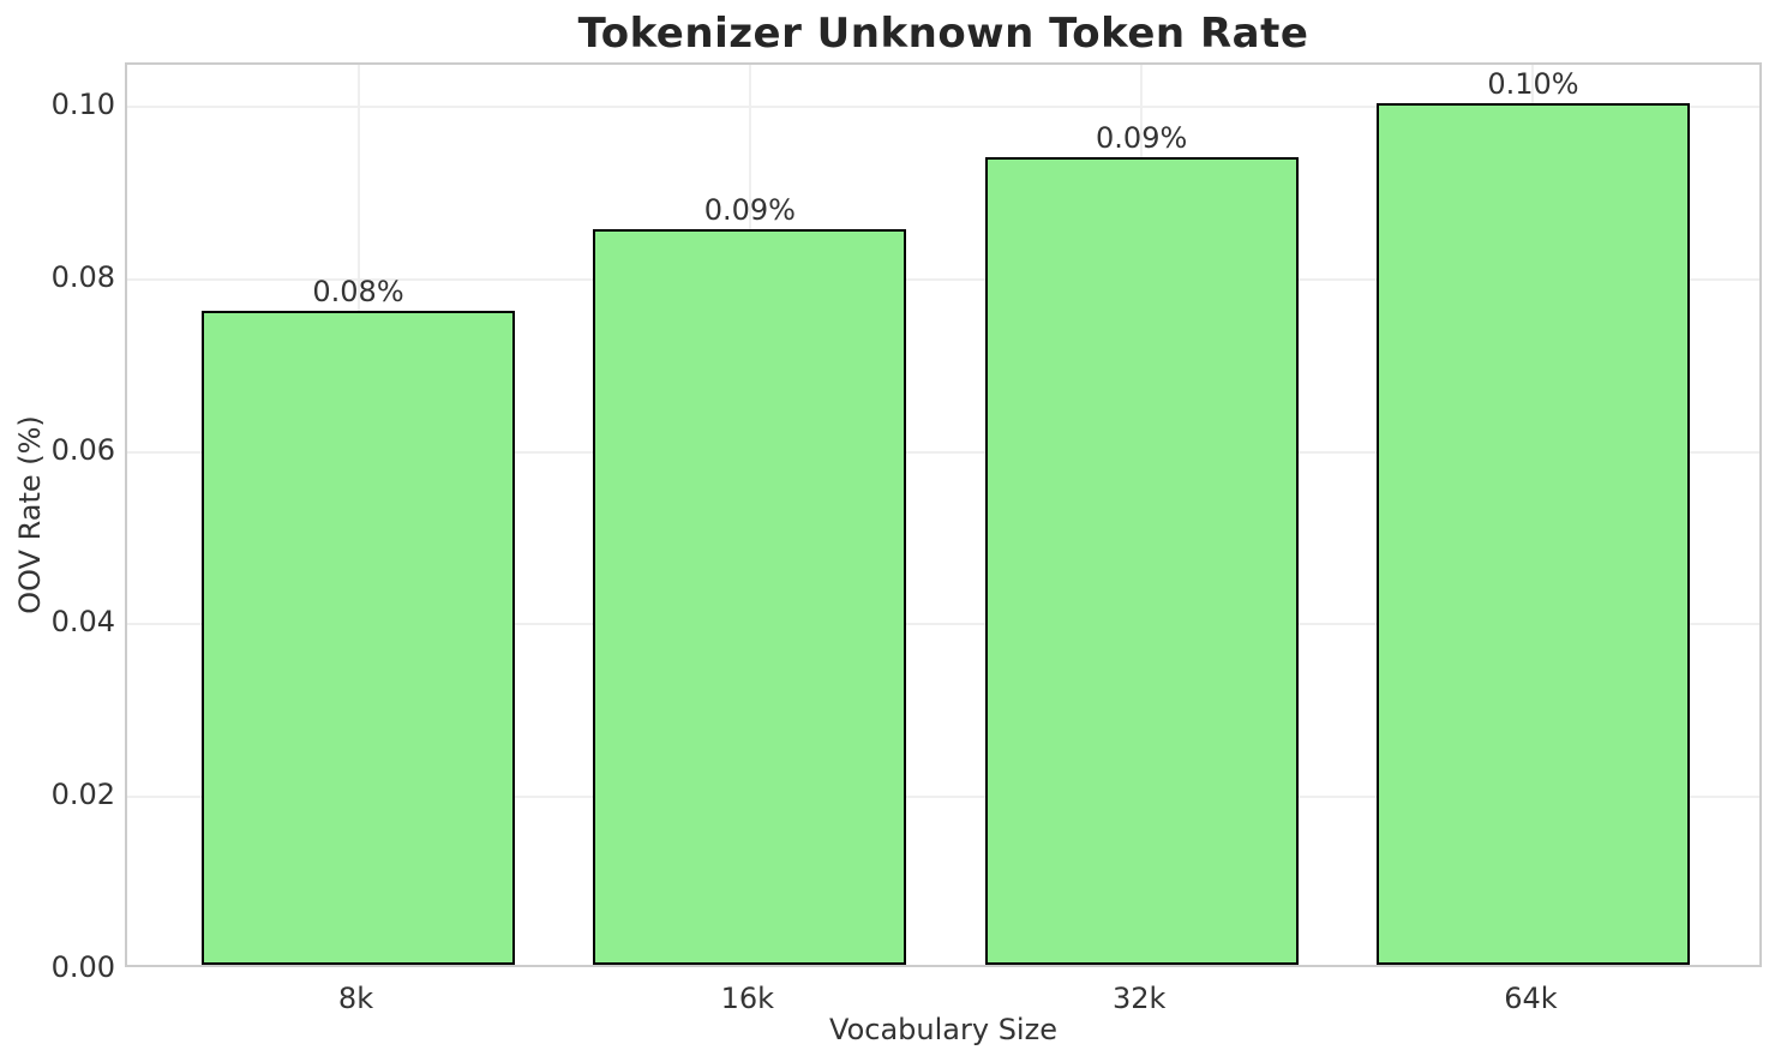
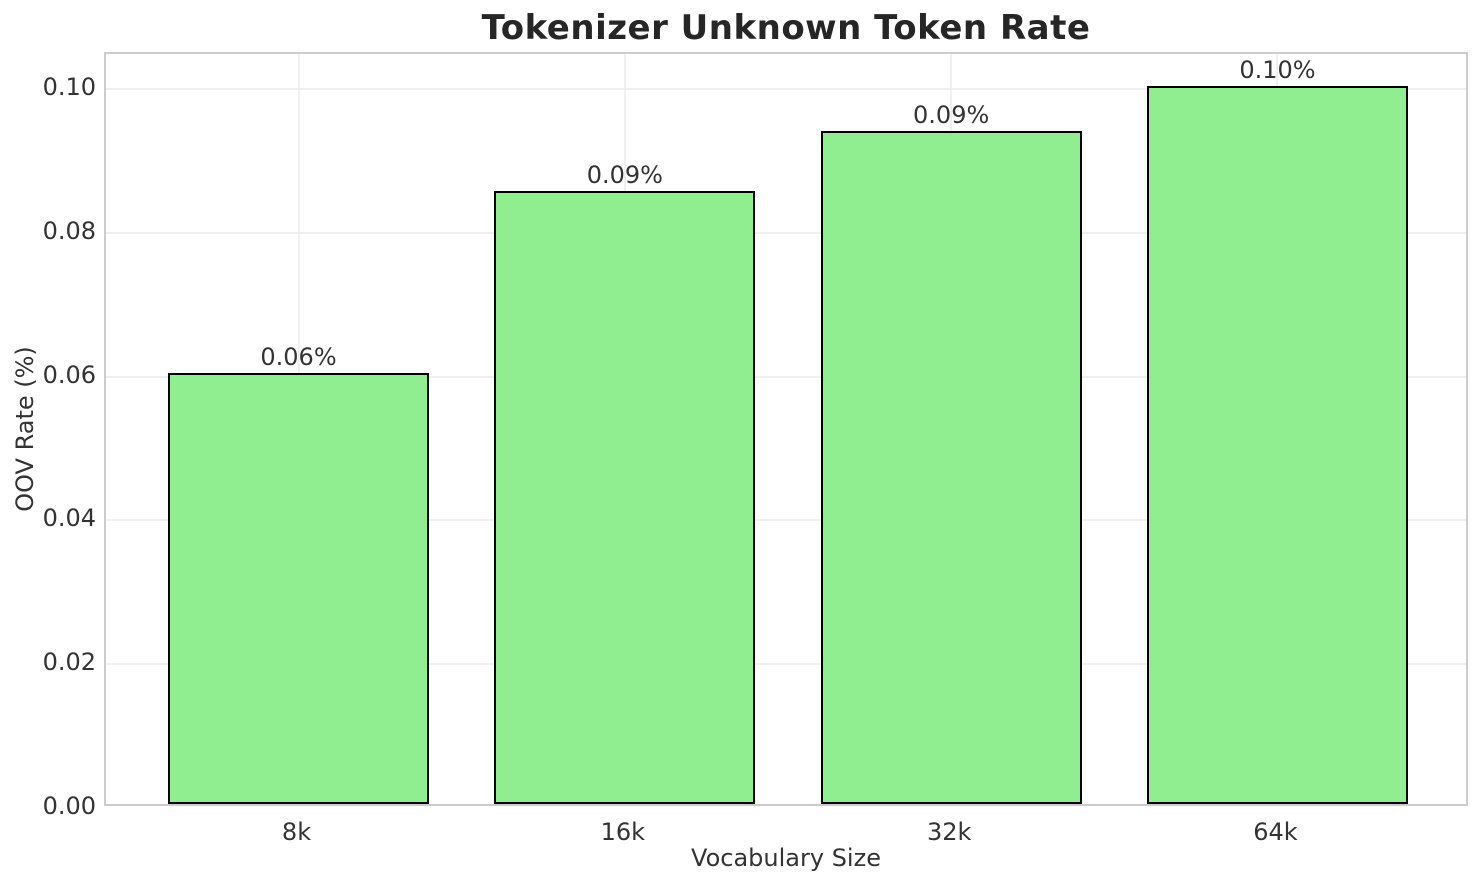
8k: 0.08% -> 0.06%
